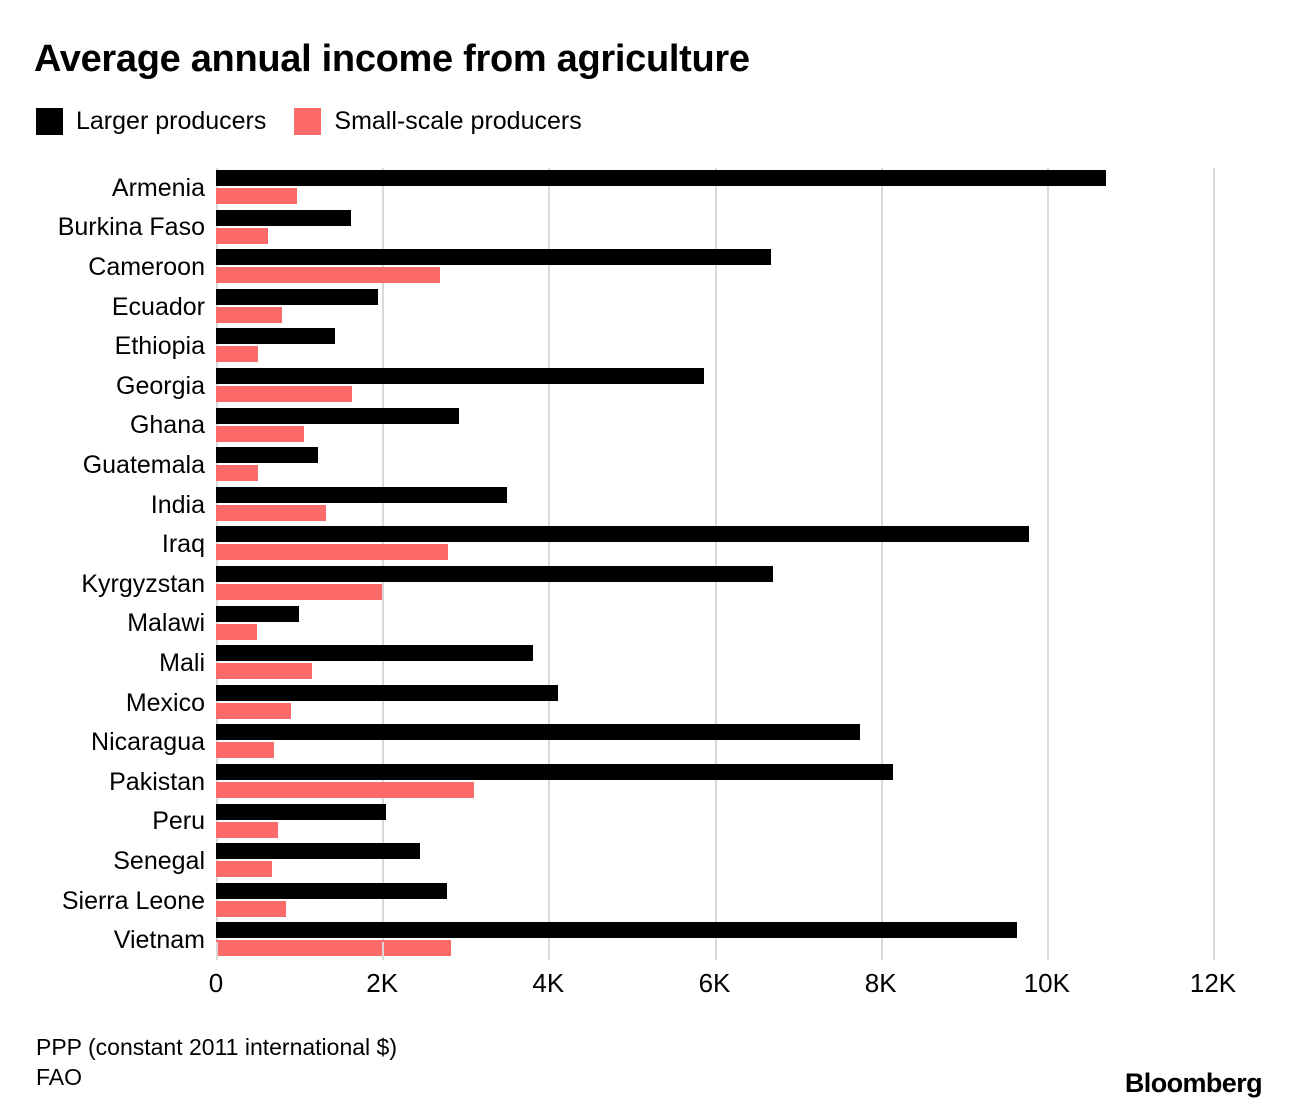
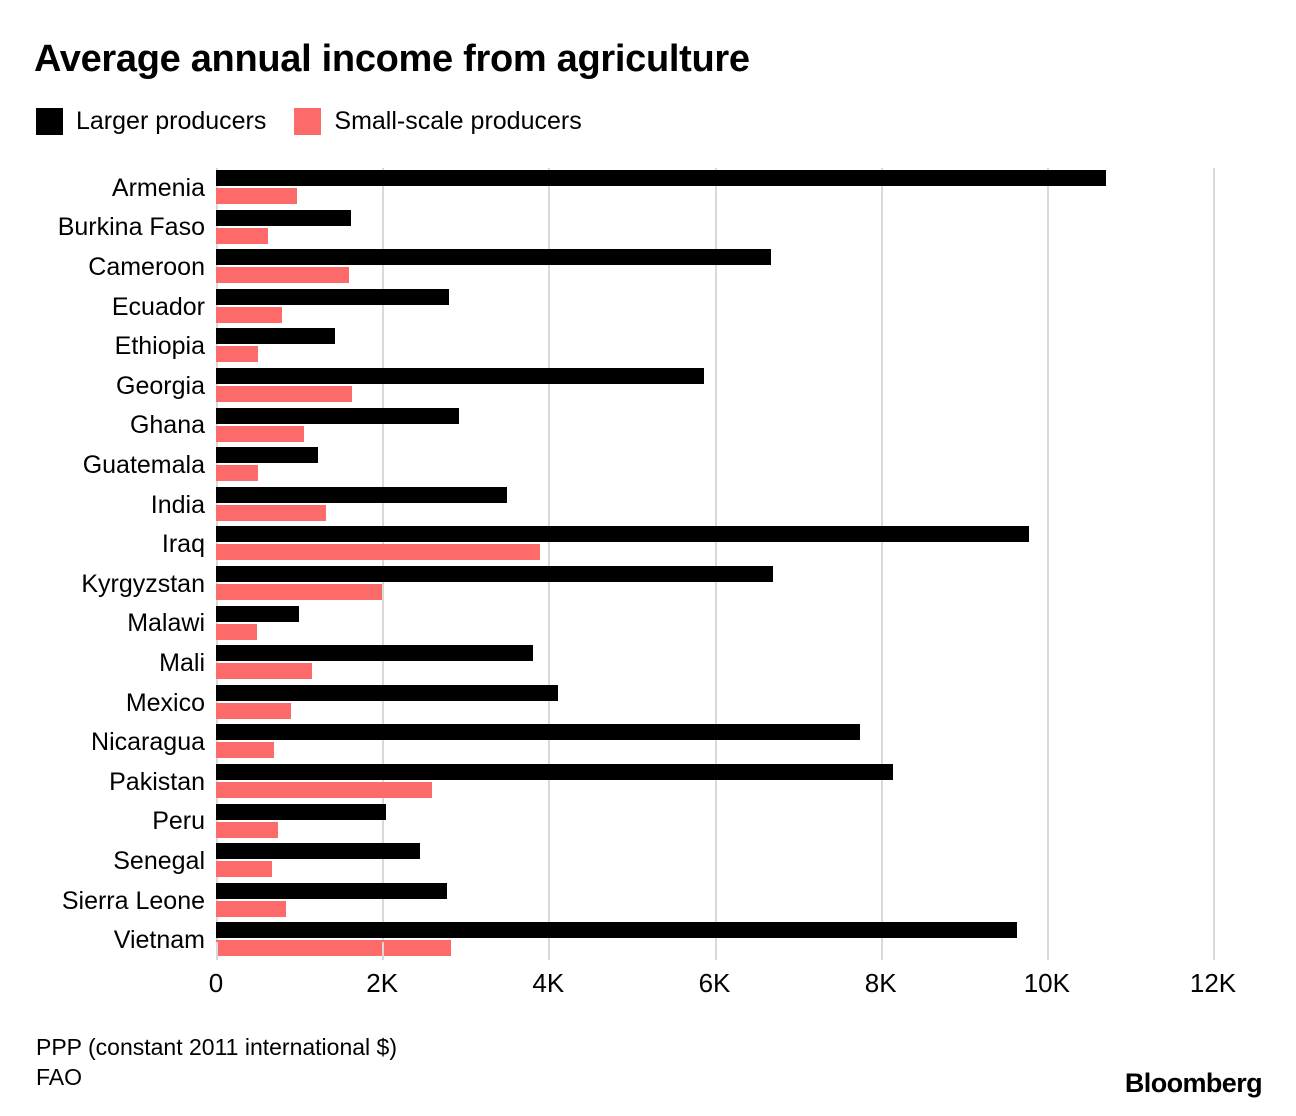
Small-scale producers/Cameroon: 2.7K -> 1.6K
Larger producers/Ecuador: 2.0K -> 2.8K
Small-scale producers/Iraq: 2.8K -> 3.9K
Small-scale producers/Pakistan: 3.1K -> 2.6K
